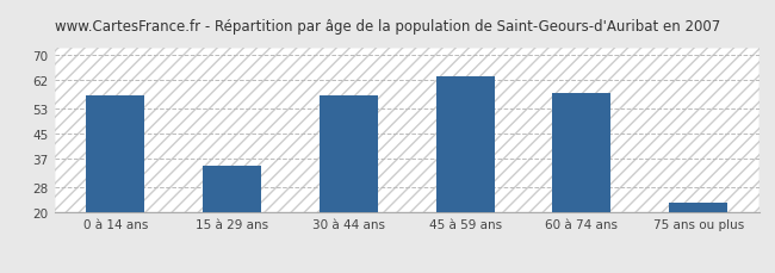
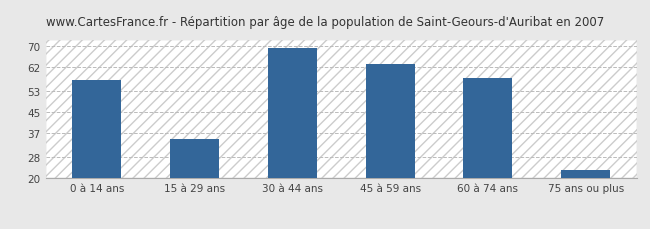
30 à 44 ans: 57 -> 69
